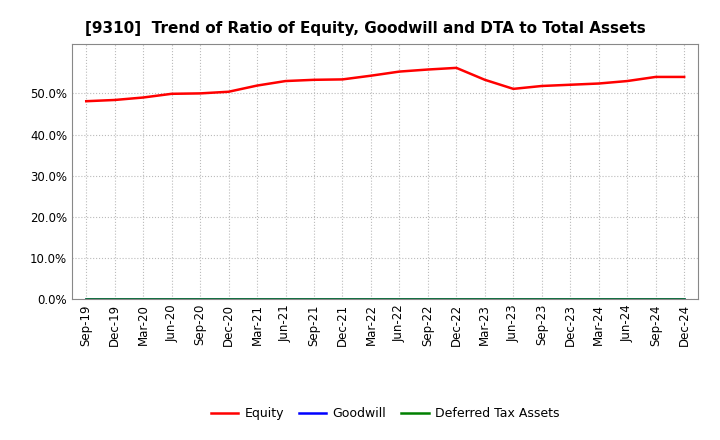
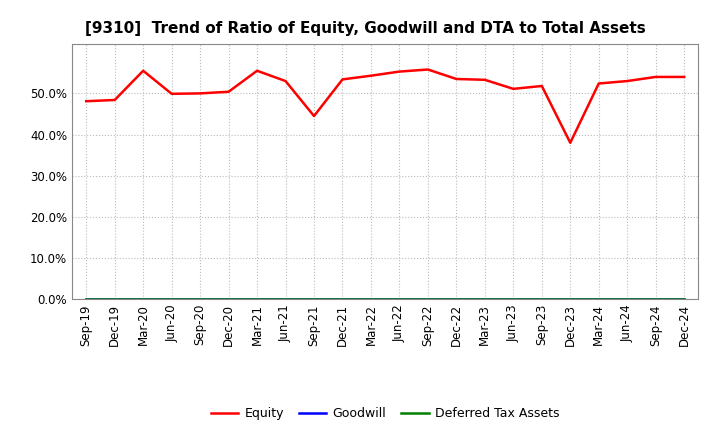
Equity/Mar-20: 49.0% -> 55.5%
Equity/Mar-21: 51.9% -> 55.5%
Equity/Sep-21: 53.3% -> 44.5%
Equity/Dec-22: 56.2% -> 53.5%
Equity/Dec-23: 52.1% -> 38.0%
